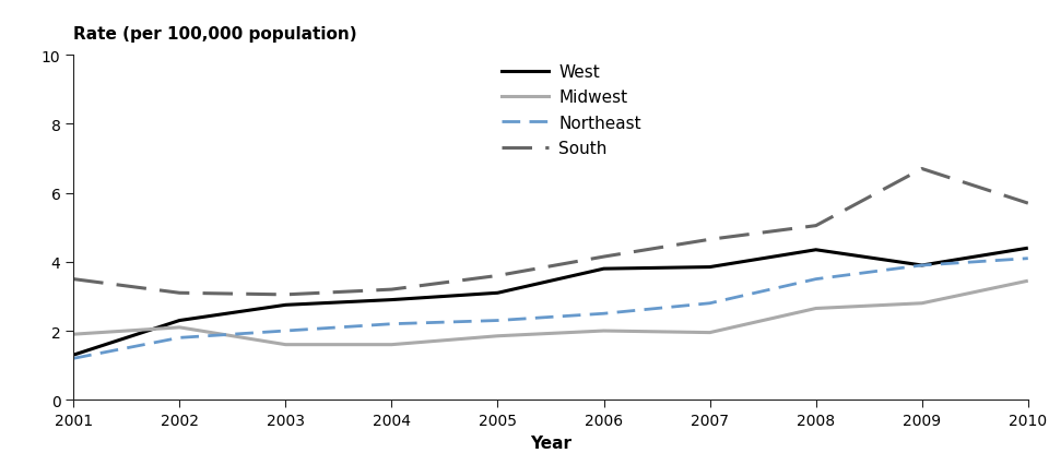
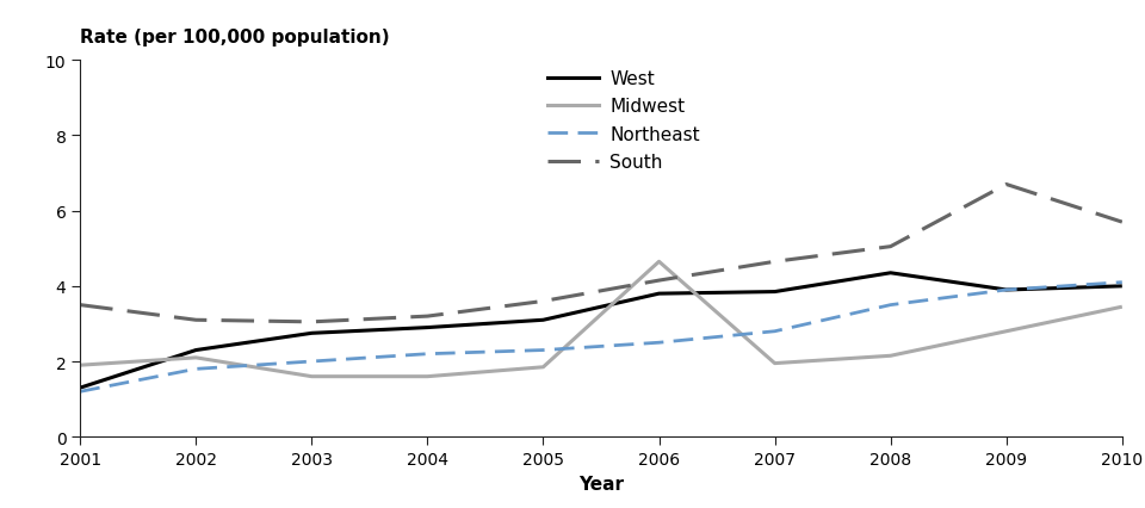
Midwest/2006: 2.00 -> 4.65
Midwest/2008: 2.65 -> 2.15
West/2010: 4.40 -> 4.00
